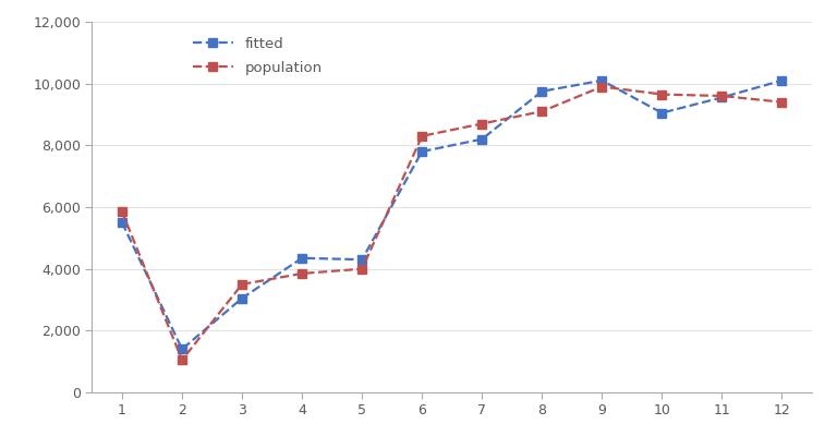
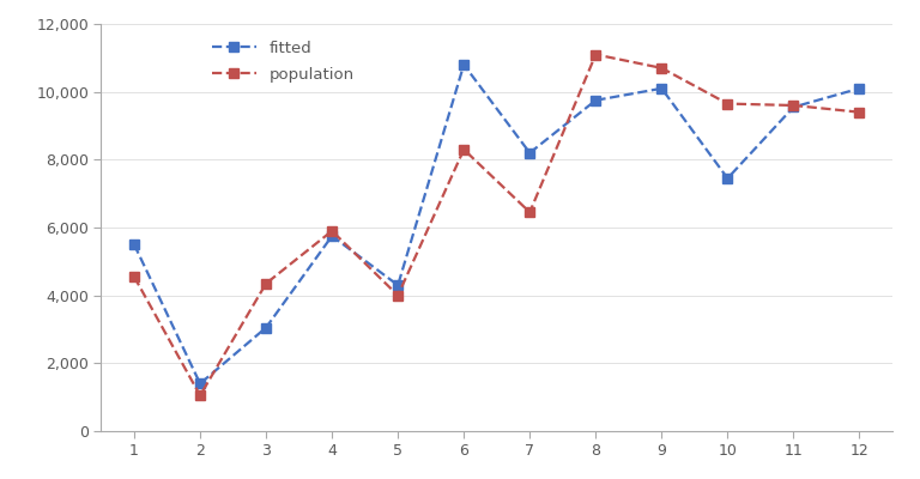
population/1: 5,850 -> 4,550
population/3: 3,500 -> 4,350
fitted/4: 4,350 -> 5,750
population/4: 3,850 -> 5,900
fitted/6: 7,800 -> 10,800
population/7: 8,700 -> 6,450
population/8: 9,100 -> 11,100
population/9: 9,900 -> 10,700
fitted/10: 9,050 -> 7,450
